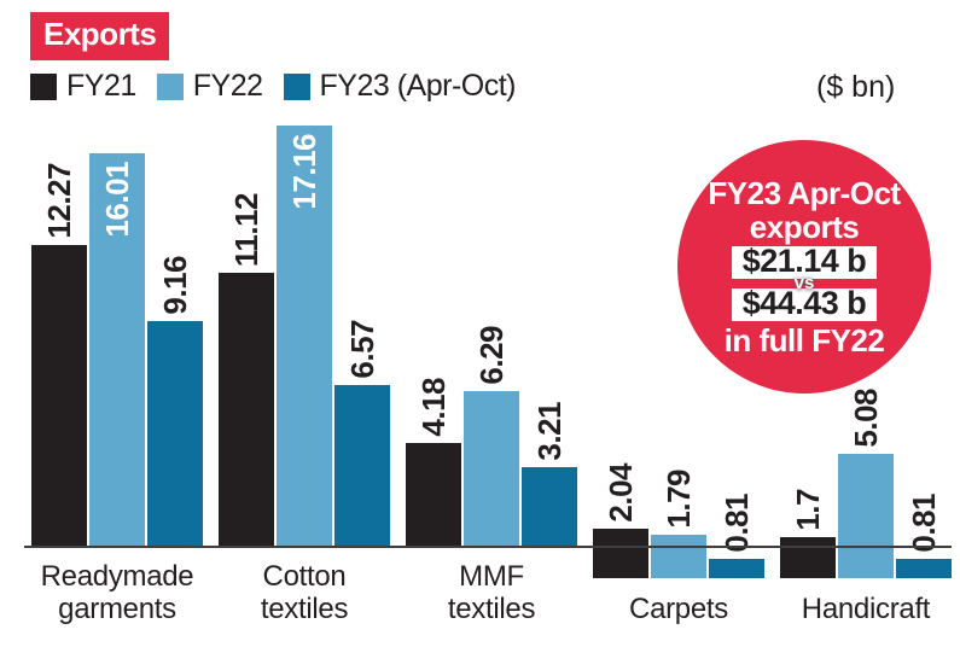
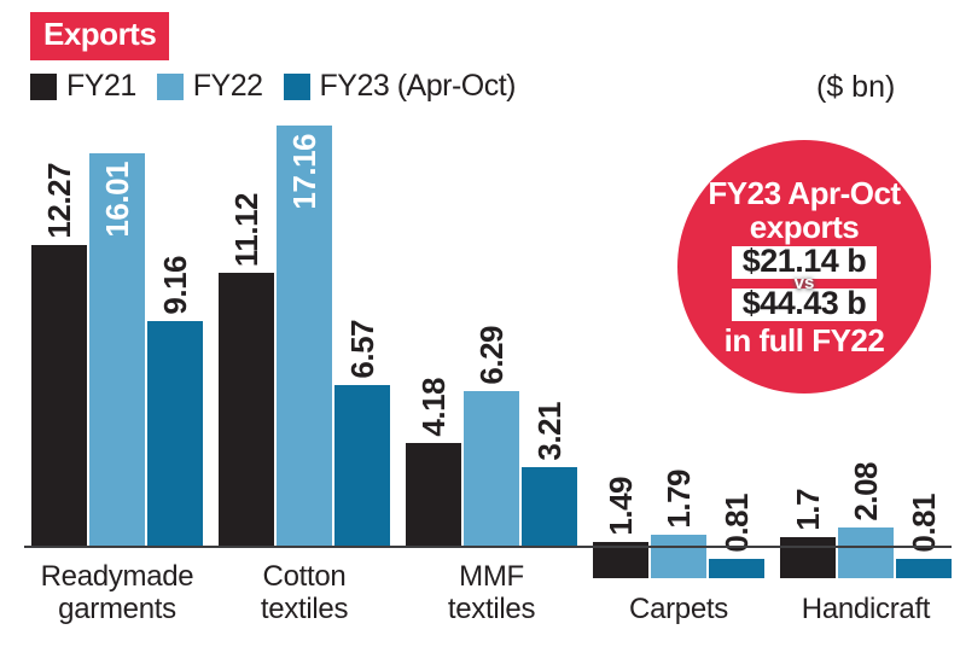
FY21/Carpets: 2.04 -> 1.49
FY22/Handicraft: 5.08 -> 2.08
